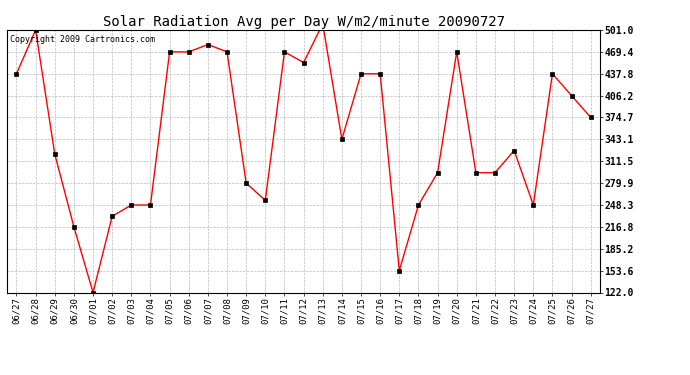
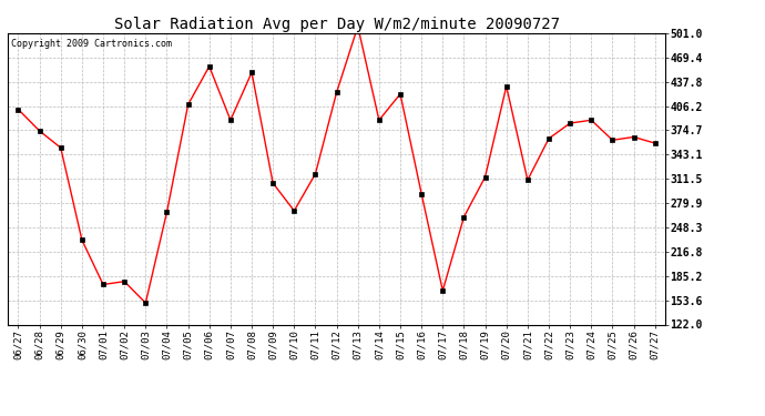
06/27: 438 -> 402
06/28: 501 -> 374
06/29: 322 -> 352
06/30: 217 -> 232
07/01: 122 -> 174
07/02: 232 -> 178
07/03: 248 -> 150
07/04: 248 -> 268
07/05: 469 -> 408
07/06: 469 -> 458
07/07: 480 -> 388
07/08: 469 -> 450
07/09: 280 -> 306
07/10: 255 -> 270
07/11: 469 -> 318
07/12: 454 -> 424
07/14: 343 -> 388
07/15: 438 -> 422
07/16: 438 -> 292
07/17: 154 -> 166
07/18: 248 -> 262
07/19: 295 -> 314
07/20: 469 -> 432
07/21: 295 -> 310
07/22: 295 -> 364
07/23: 327 -> 384
07/24: 248 -> 388
07/25: 438 -> 362
07/26: 406 -> 366
07/27: 375 -> 358
